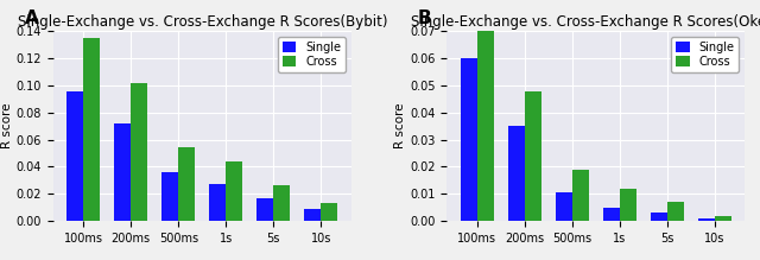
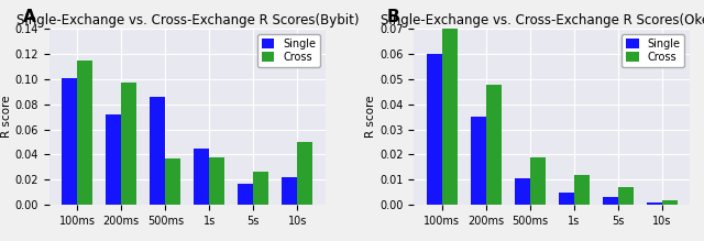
Single-Exchange vs. Cross-Exchange R Scores(Bybit)/Single/100ms: 0.096 -> 0.101
Single-Exchange vs. Cross-Exchange R Scores(Bybit)/Cross/100ms: 0.135 -> 0.115
Single-Exchange vs. Cross-Exchange R Scores(Bybit)/Cross/200ms: 0.102 -> 0.097
Single-Exchange vs. Cross-Exchange R Scores(Bybit)/Single/500ms: 0.036 -> 0.086
Single-Exchange vs. Cross-Exchange R Scores(Bybit)/Cross/500ms: 0.054 -> 0.037
Single-Exchange vs. Cross-Exchange R Scores(Bybit)/Single/1s: 0.027 -> 0.045
Single-Exchange vs. Cross-Exchange R Scores(Bybit)/Cross/1s: 0.044 -> 0.038
Single-Exchange vs. Cross-Exchange R Scores(Bybit)/Single/10s: 0.009 -> 0.022
Single-Exchange vs. Cross-Exchange R Scores(Bybit)/Cross/10s: 0.013 -> 0.050
